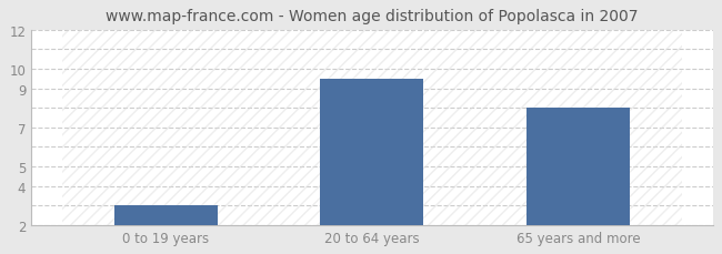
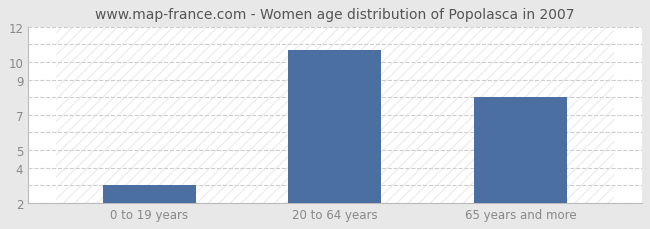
20 to 64 years: 9.5 -> 10.7
